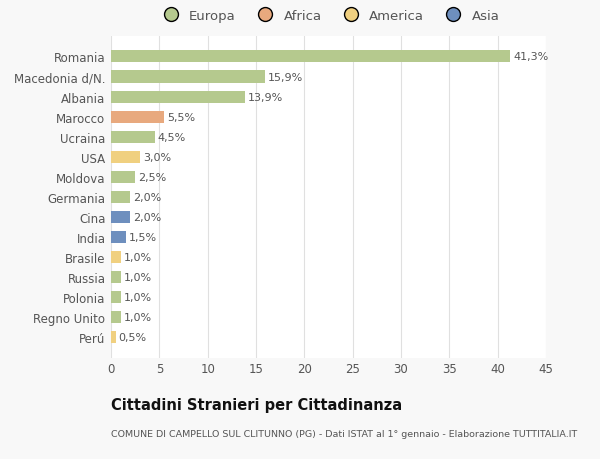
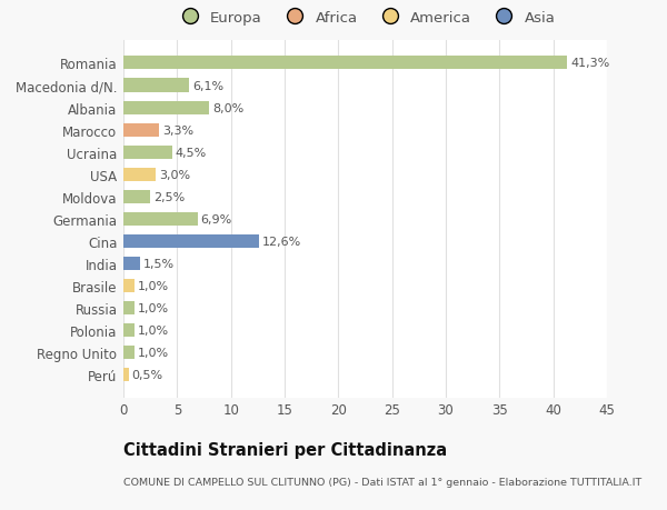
Macedonia d/N.: 15,9% -> 6,1%
Albania: 13,9% -> 8,0%
Marocco: 5,5% -> 3,3%
Germania: 2,0% -> 6,9%
Cina: 2,0% -> 12,6%
